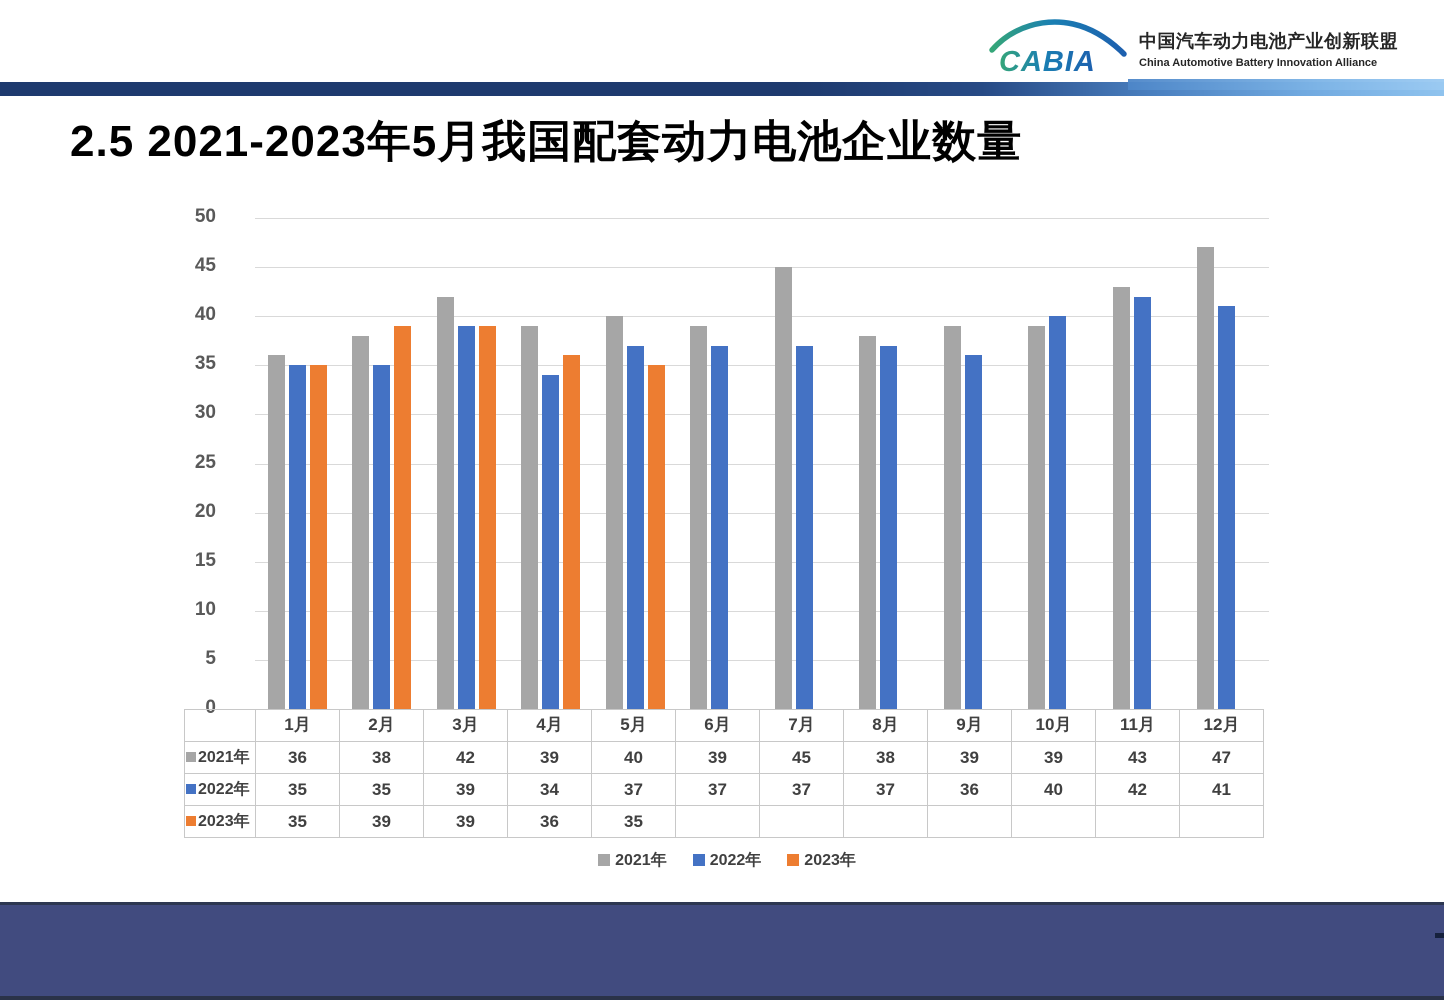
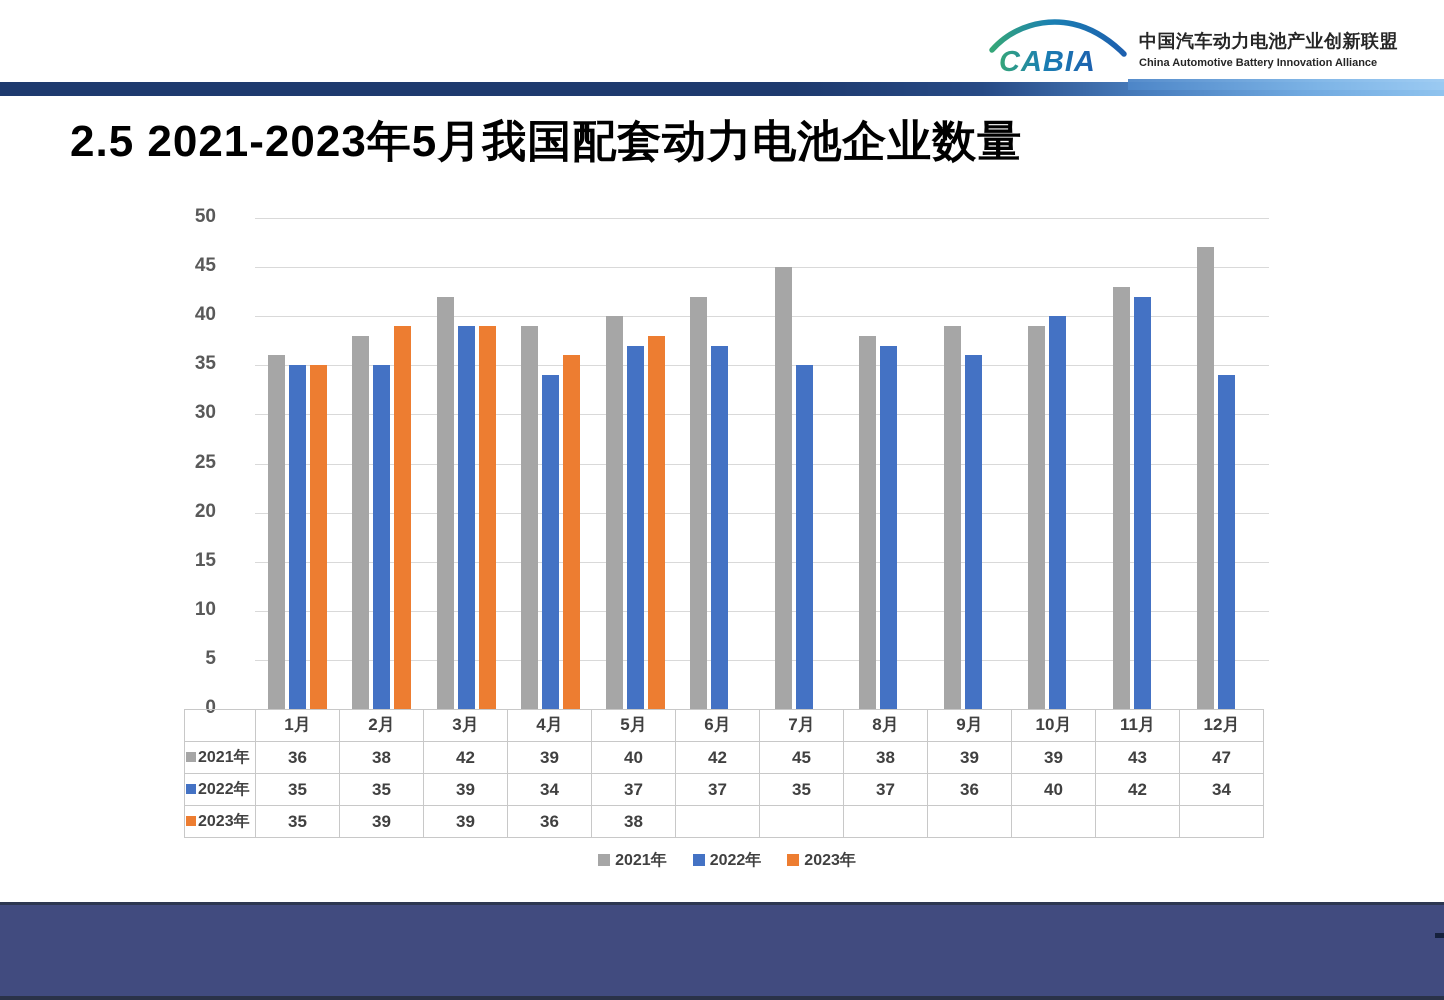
2023年/5月: 35 -> 38
2021年/6月: 39 -> 42
2022年/7月: 37 -> 35
2022年/12月: 41 -> 34
